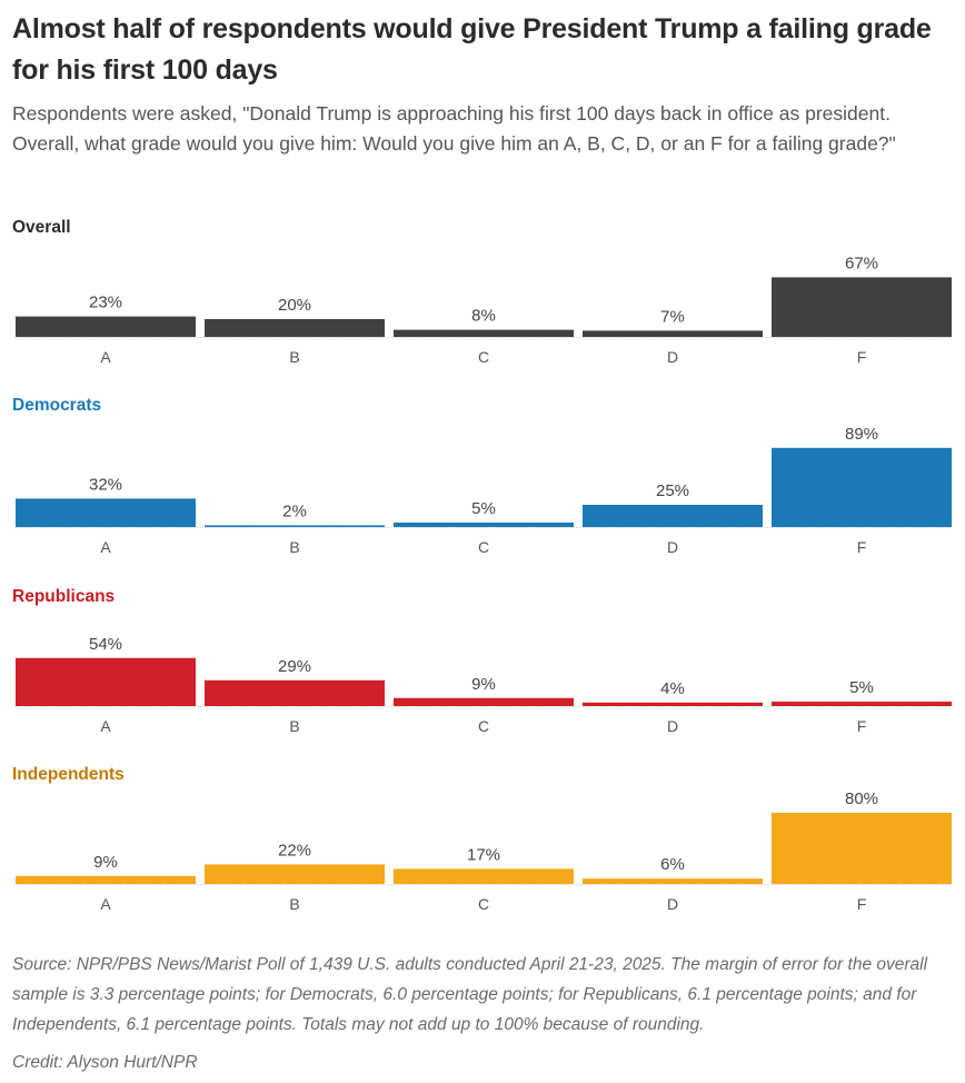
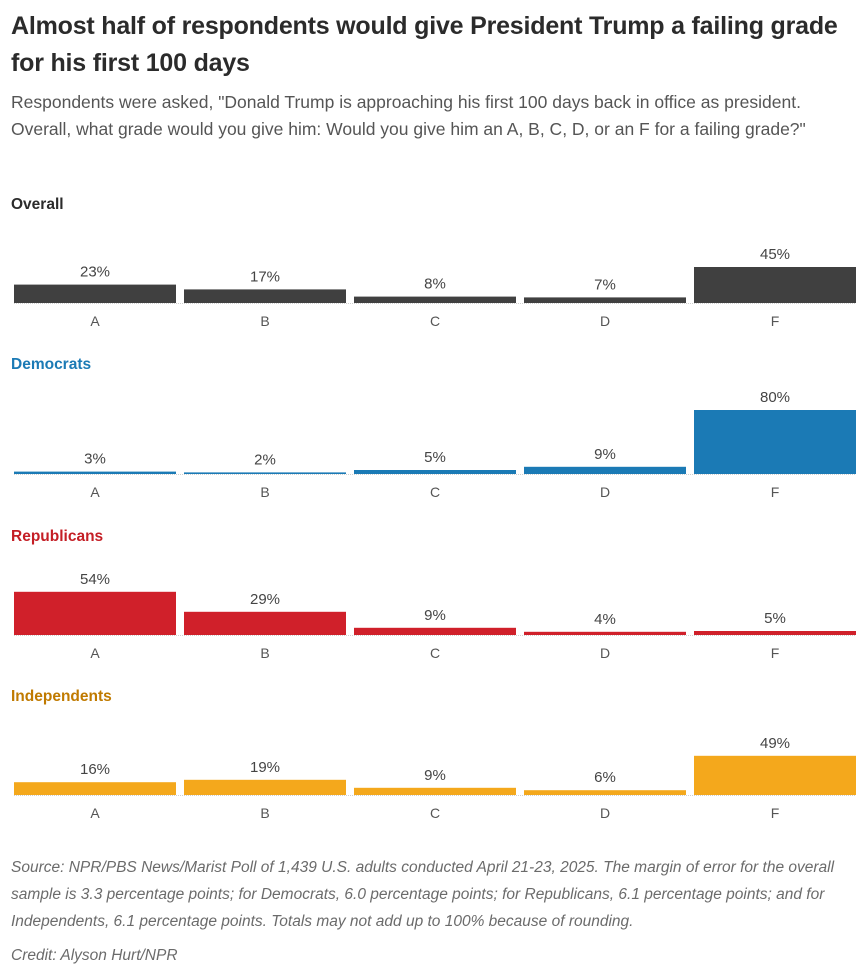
Overall/B: 20% -> 17%
Overall/F: 67% -> 45%
Democrats/A: 32% -> 3%
Democrats/D: 25% -> 9%
Democrats/F: 89% -> 80%
Independents/A: 9% -> 16%
Independents/B: 22% -> 19%
Independents/C: 17% -> 9%
Independents/F: 80% -> 49%
